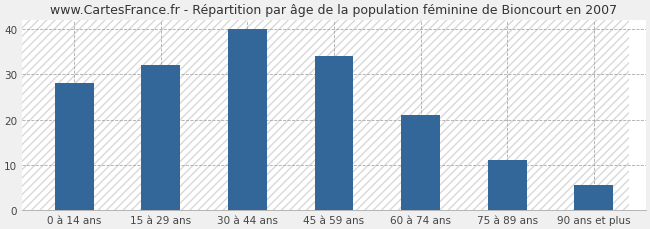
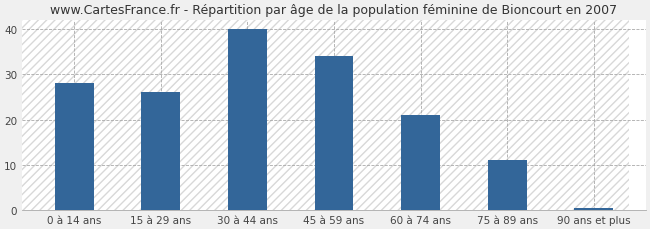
15 à 29 ans: 32.0 -> 26.0
90 ans et plus: 5.5 -> 0.5
